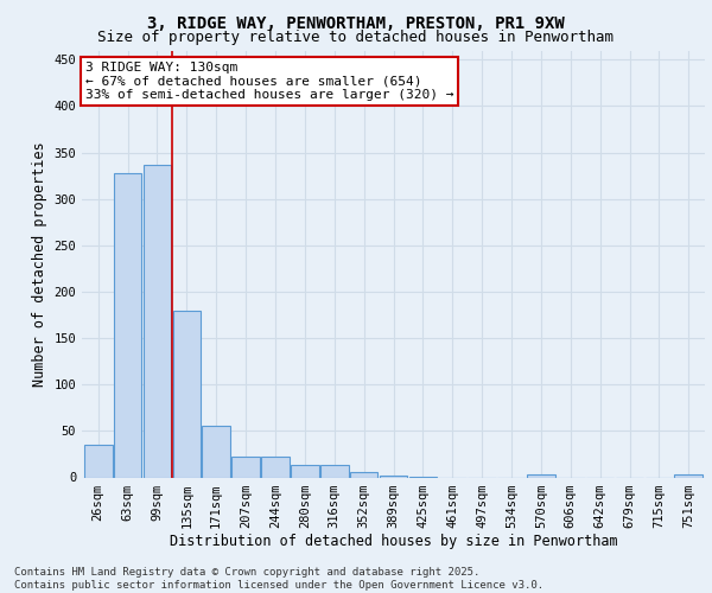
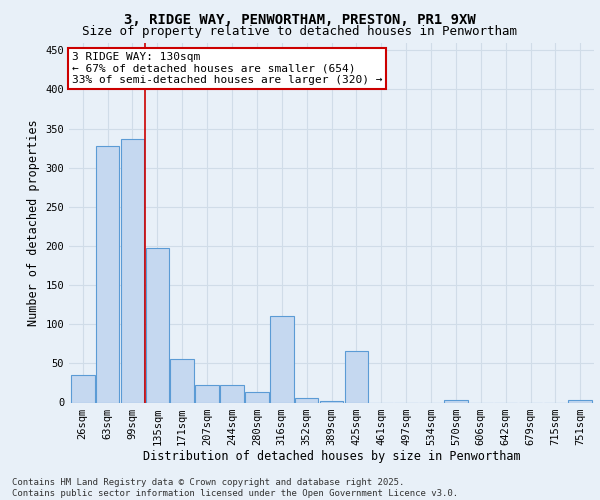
135sqm: 180 -> 198
316sqm: 13 -> 110
425sqm: 1 -> 66
